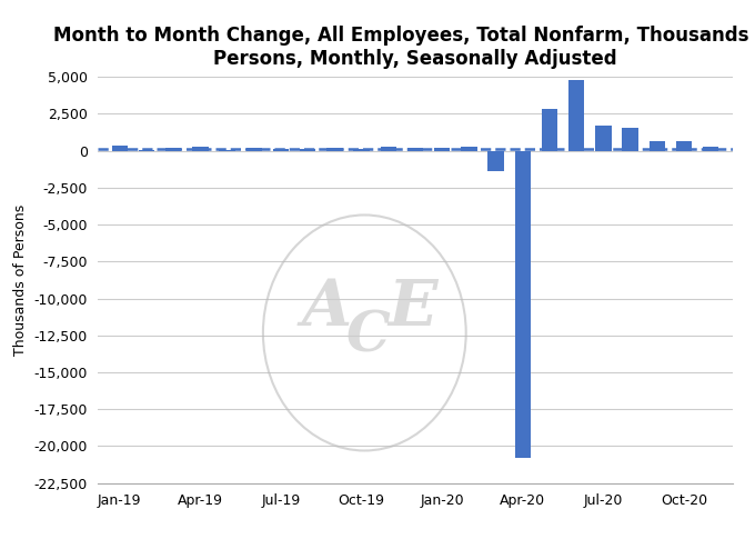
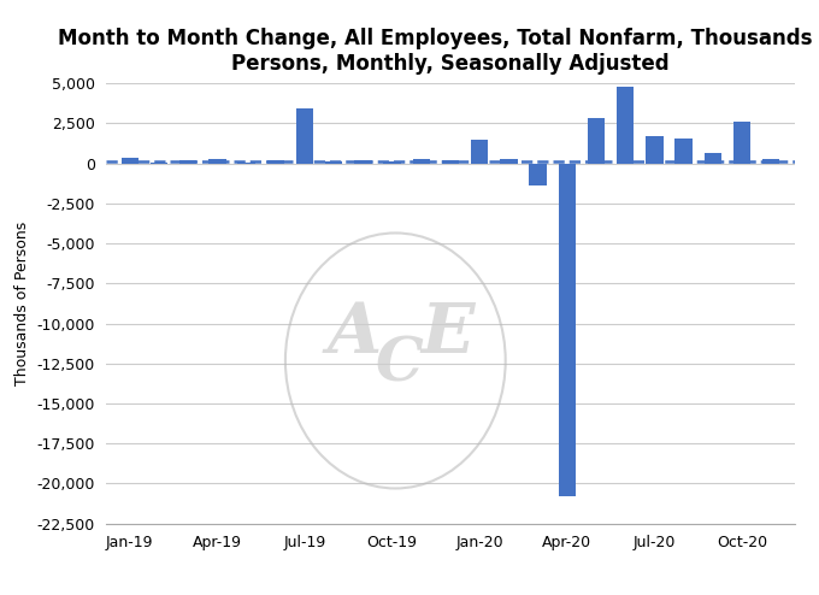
Jul-19: 200 -> 3,400
Jan-20: 200 -> 1,500
Oct-20: 600 -> 2,600
